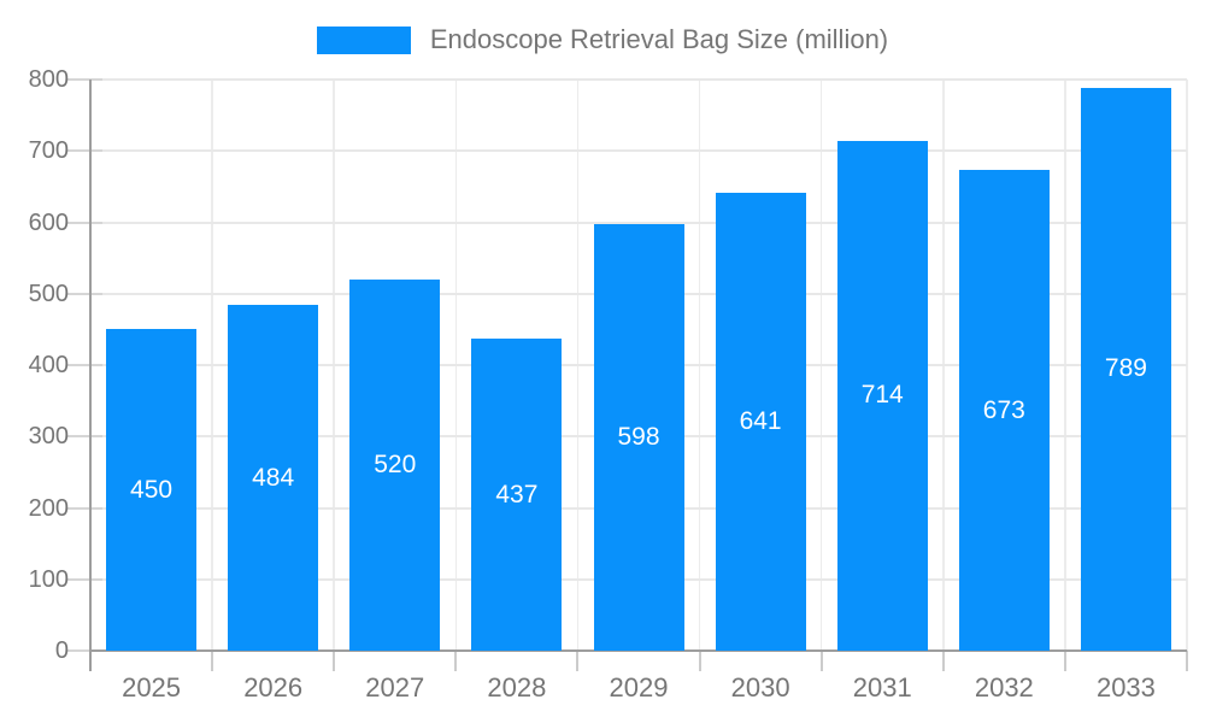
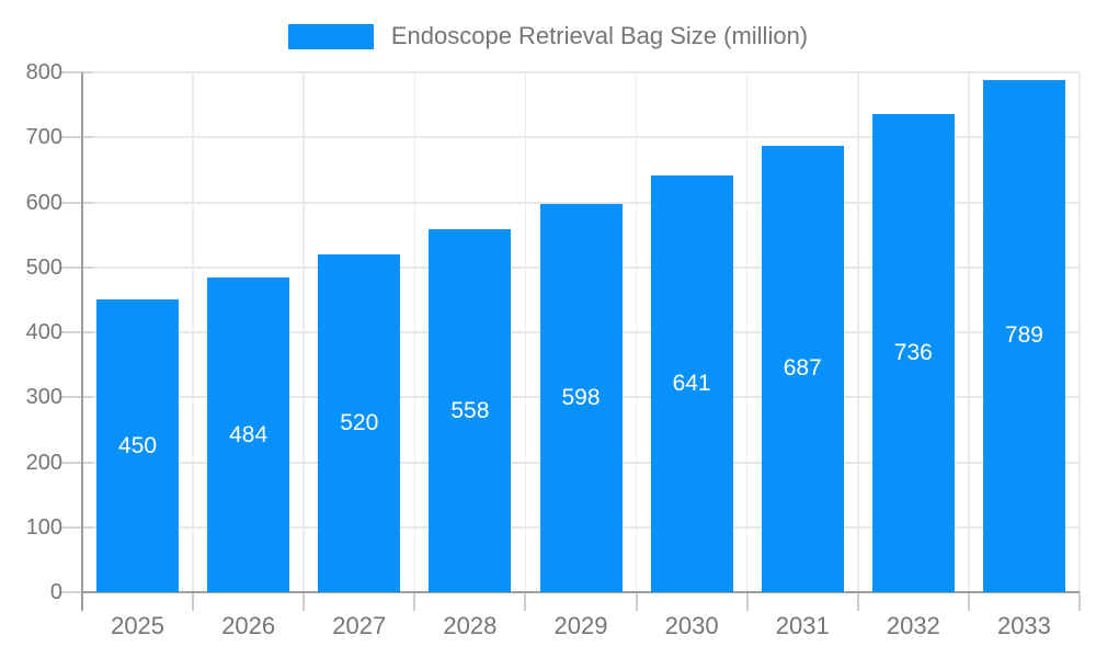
2028: 437 -> 558
2031: 714 -> 687
2032: 673 -> 736
